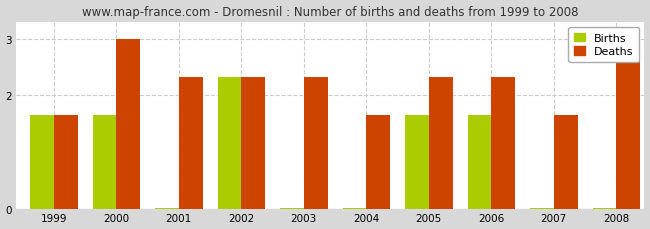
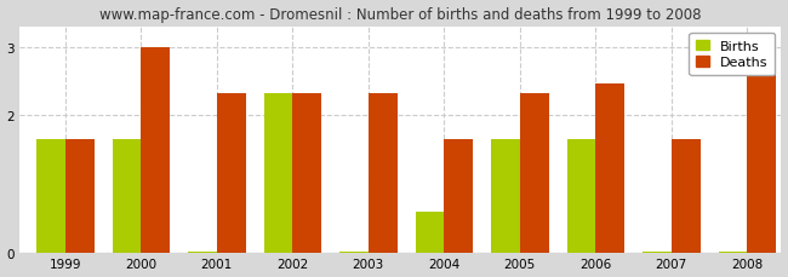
Births/2004: 0.02 -> 0.60
Deaths/2006: 2.33 -> 2.46
